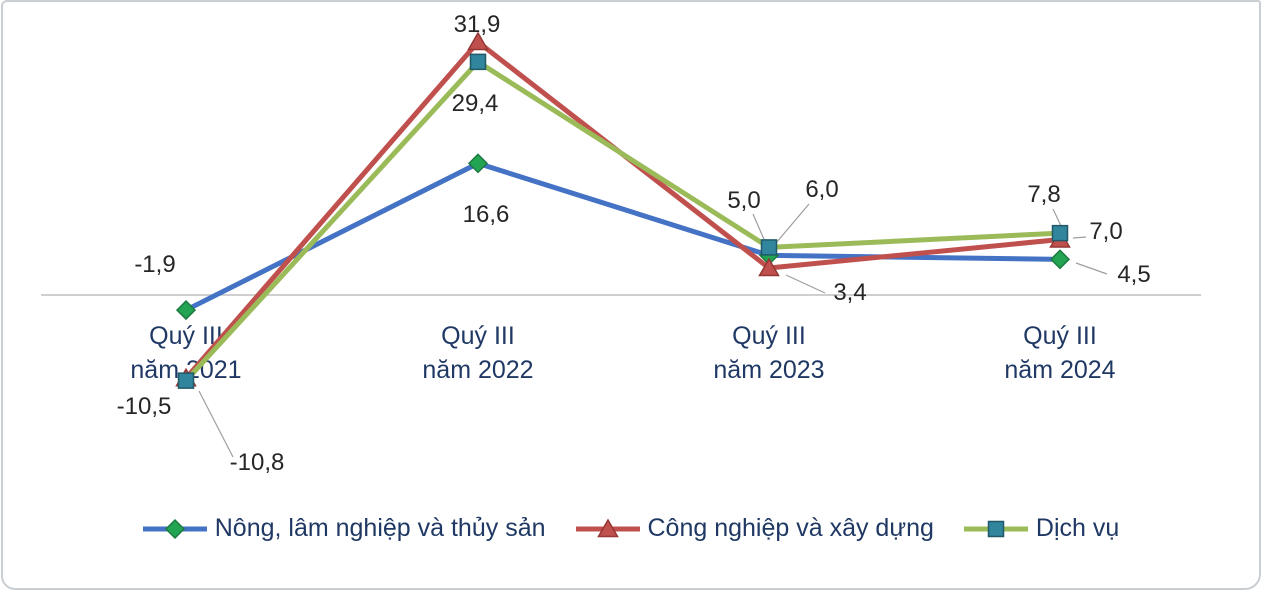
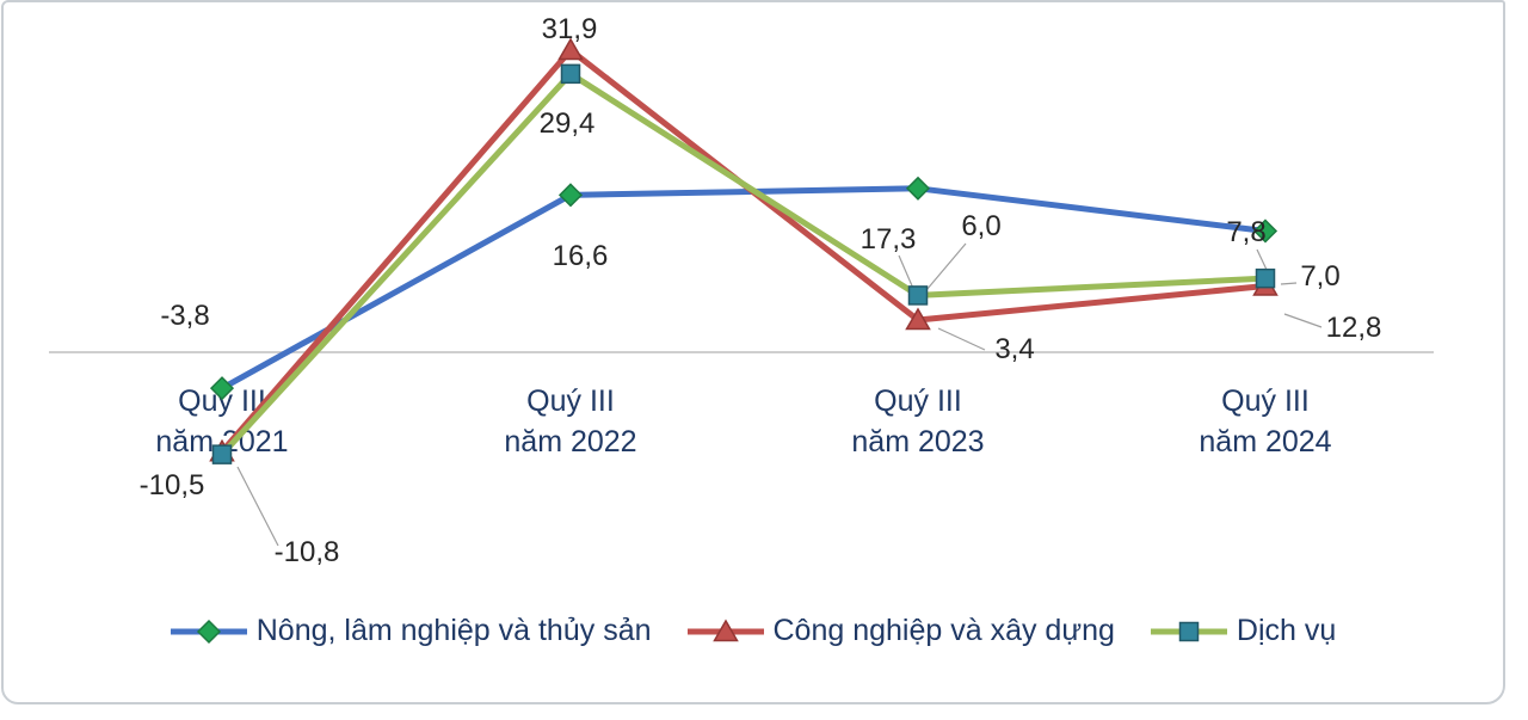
Nông, lâm nghiệp và thủy sản/Quý III năm 2021: -1,9 -> -3,8
Nông, lâm nghiệp và thủy sản/Quý III năm 2023: 5,0 -> 17,3
Nông, lâm nghiệp và thủy sản/Quý III năm 2024: 4,5 -> 12,8
